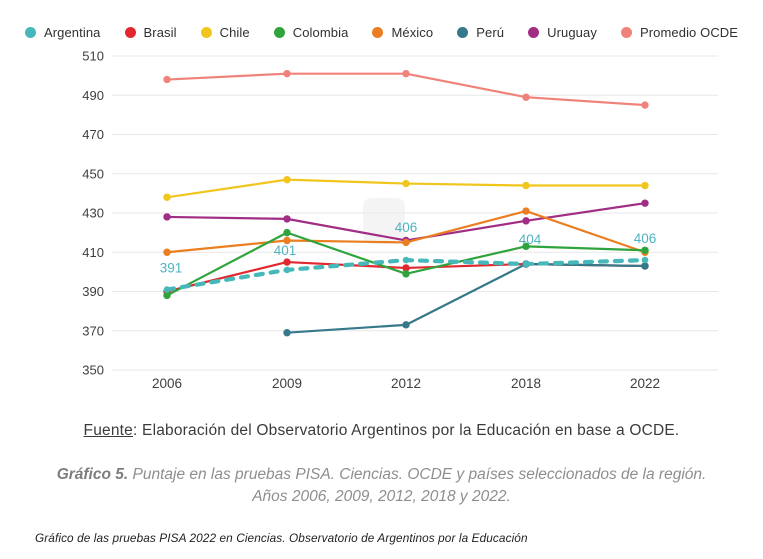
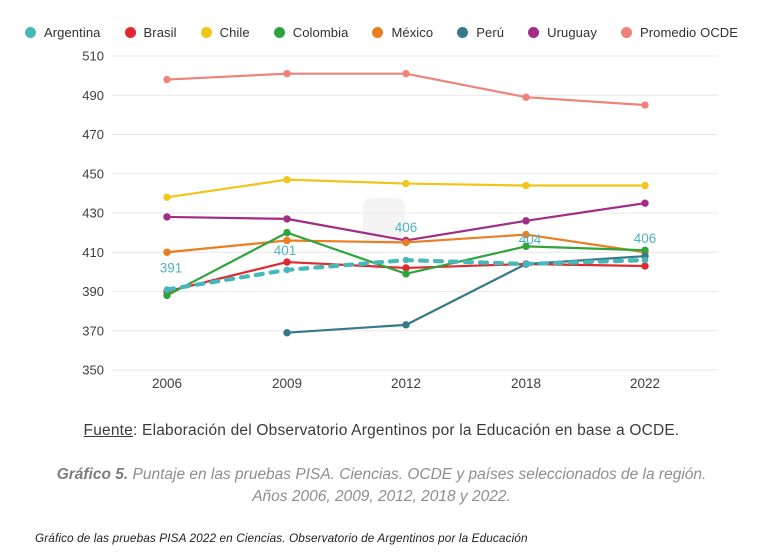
México/2018: 431 -> 419
Perú/2022: 403 -> 408
